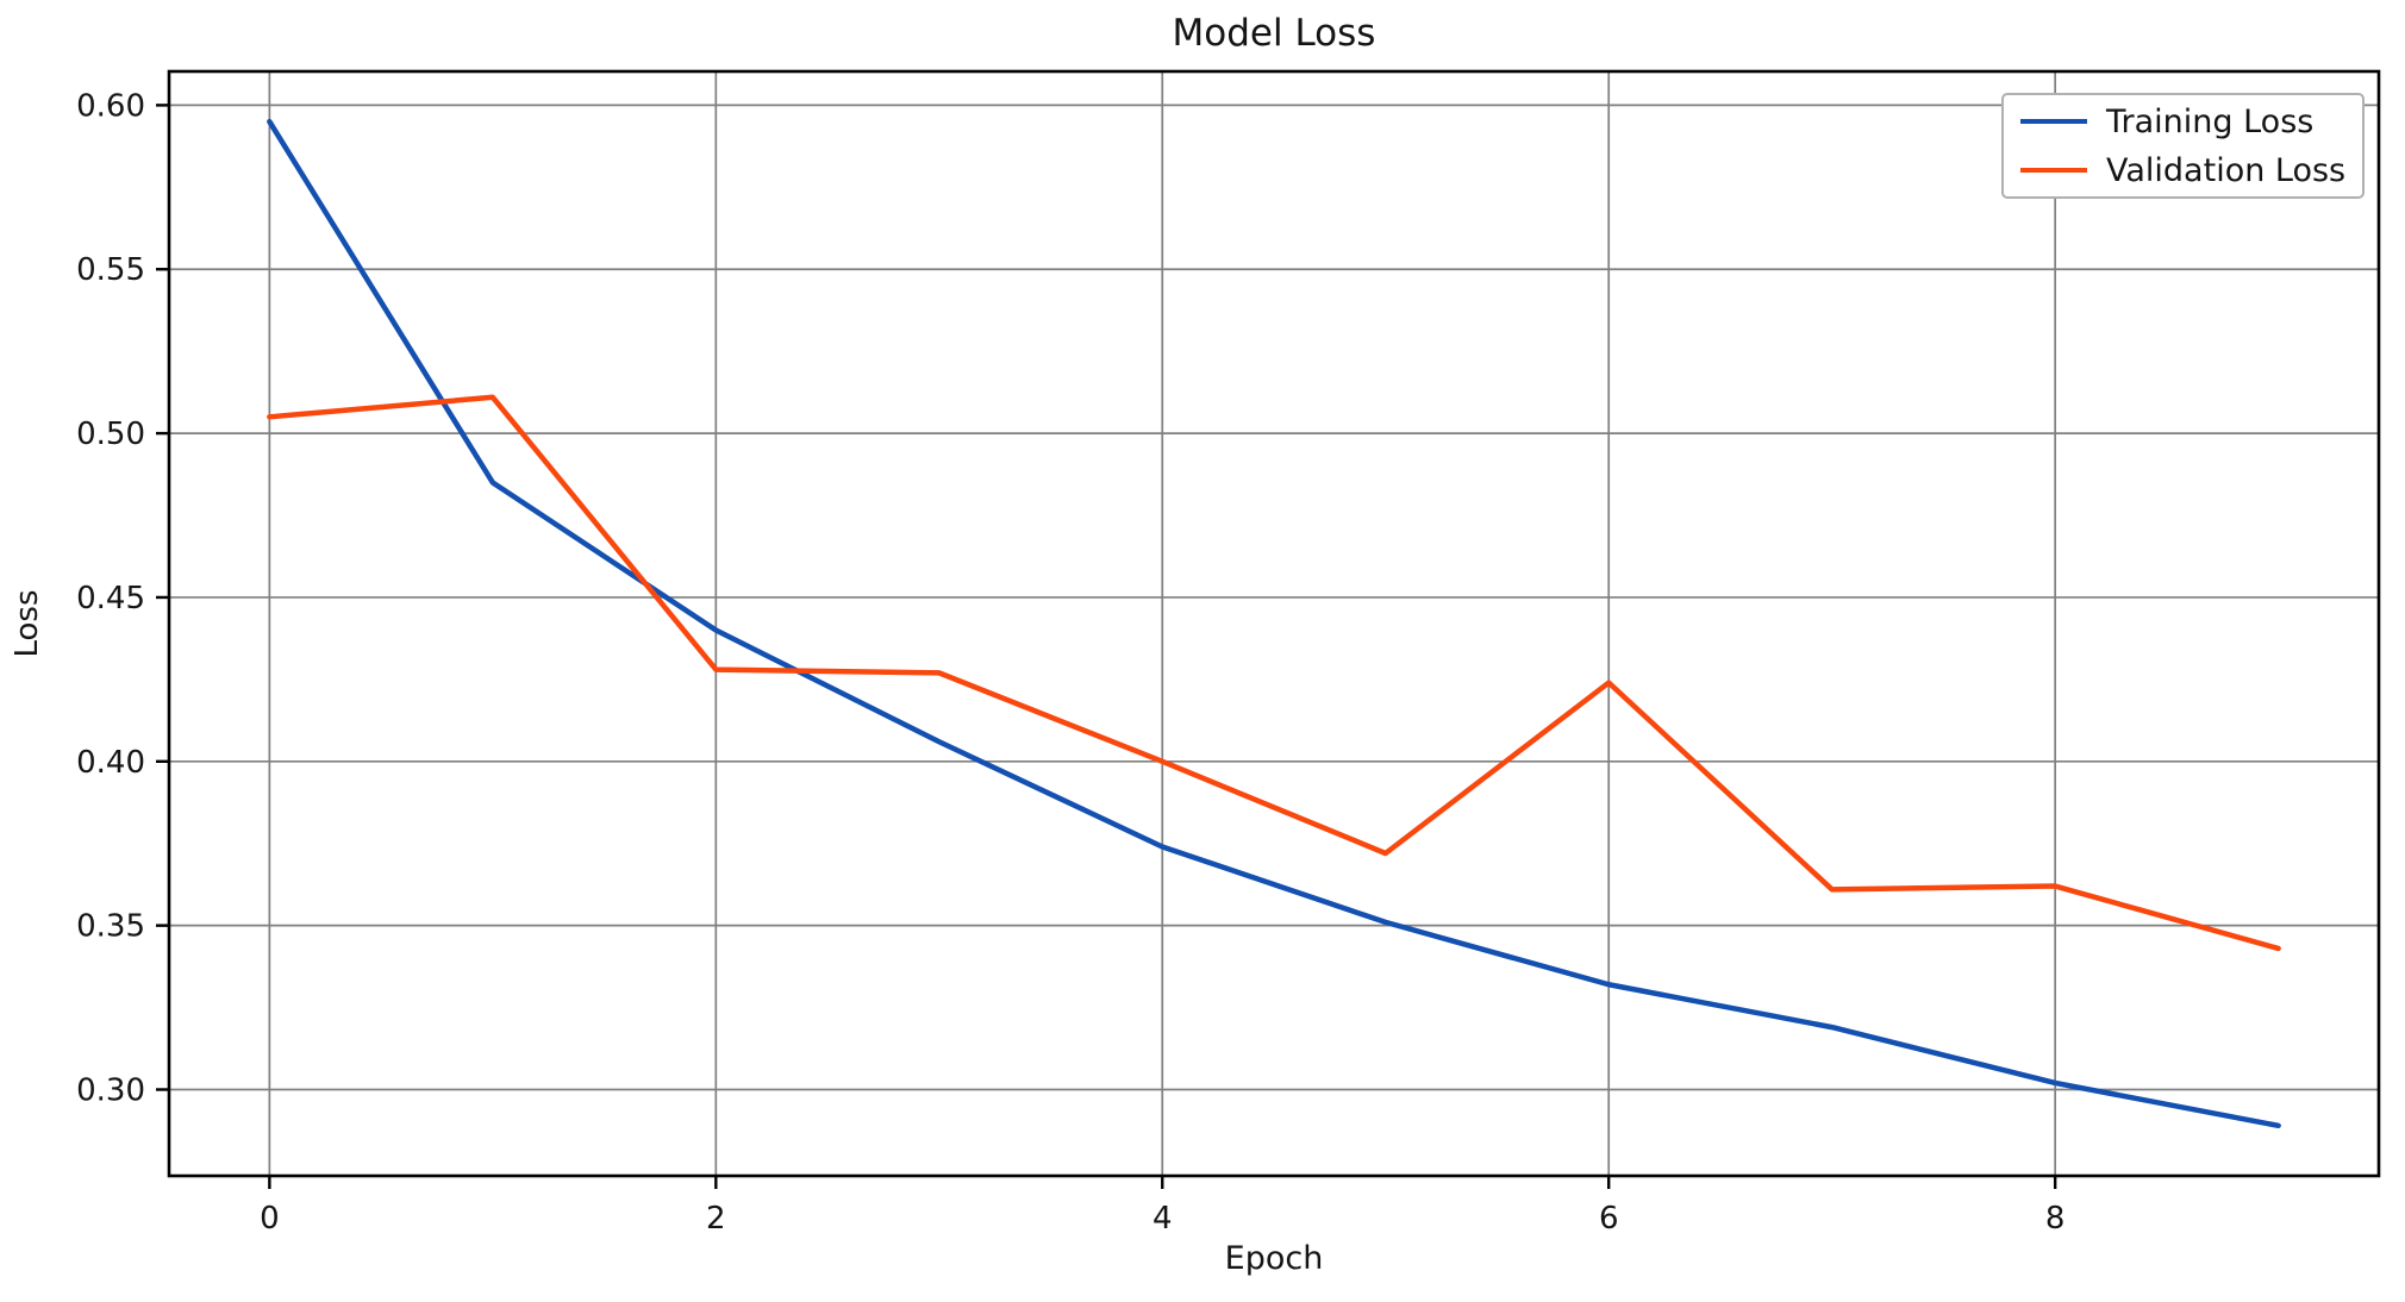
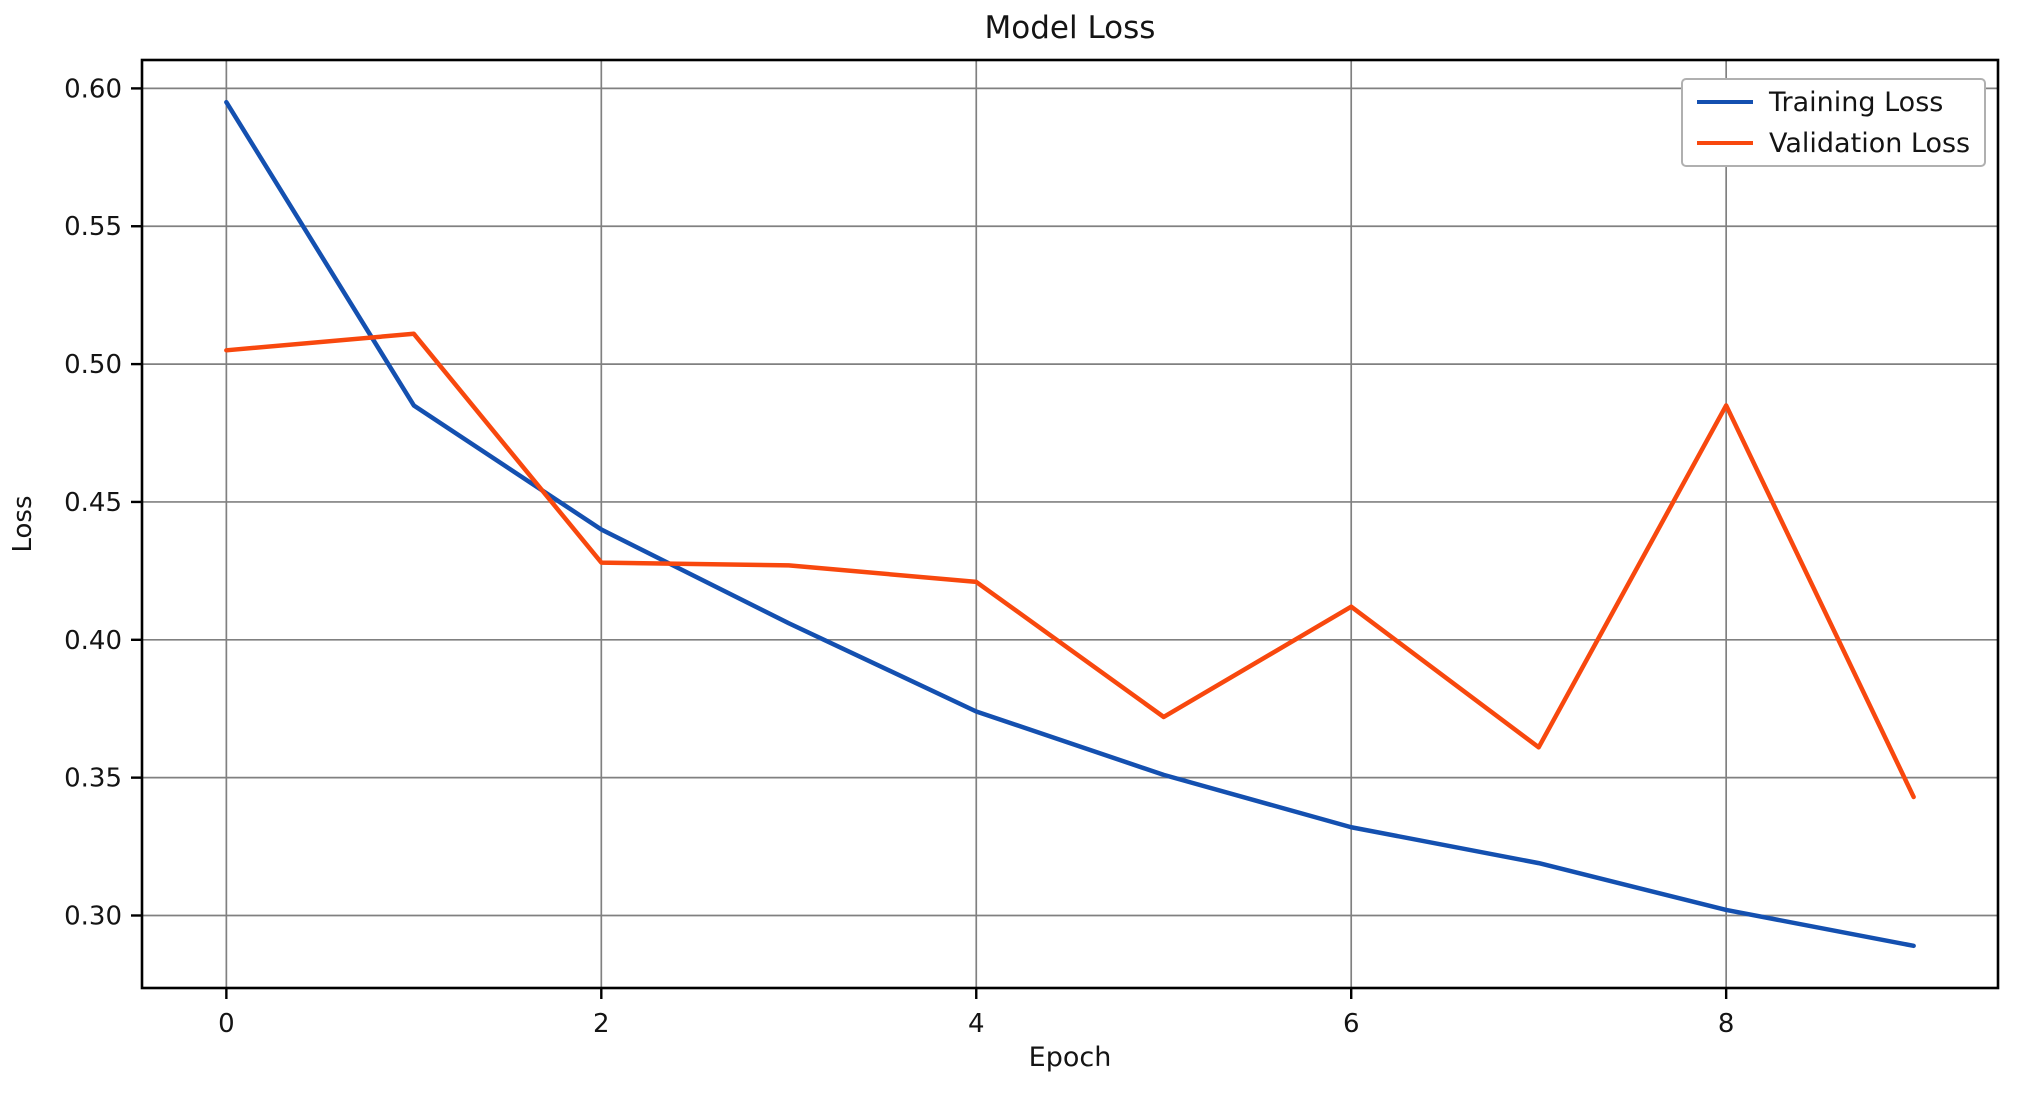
Validation Loss/4: 0.400 -> 0.421
Validation Loss/6: 0.424 -> 0.412
Validation Loss/8: 0.362 -> 0.485
